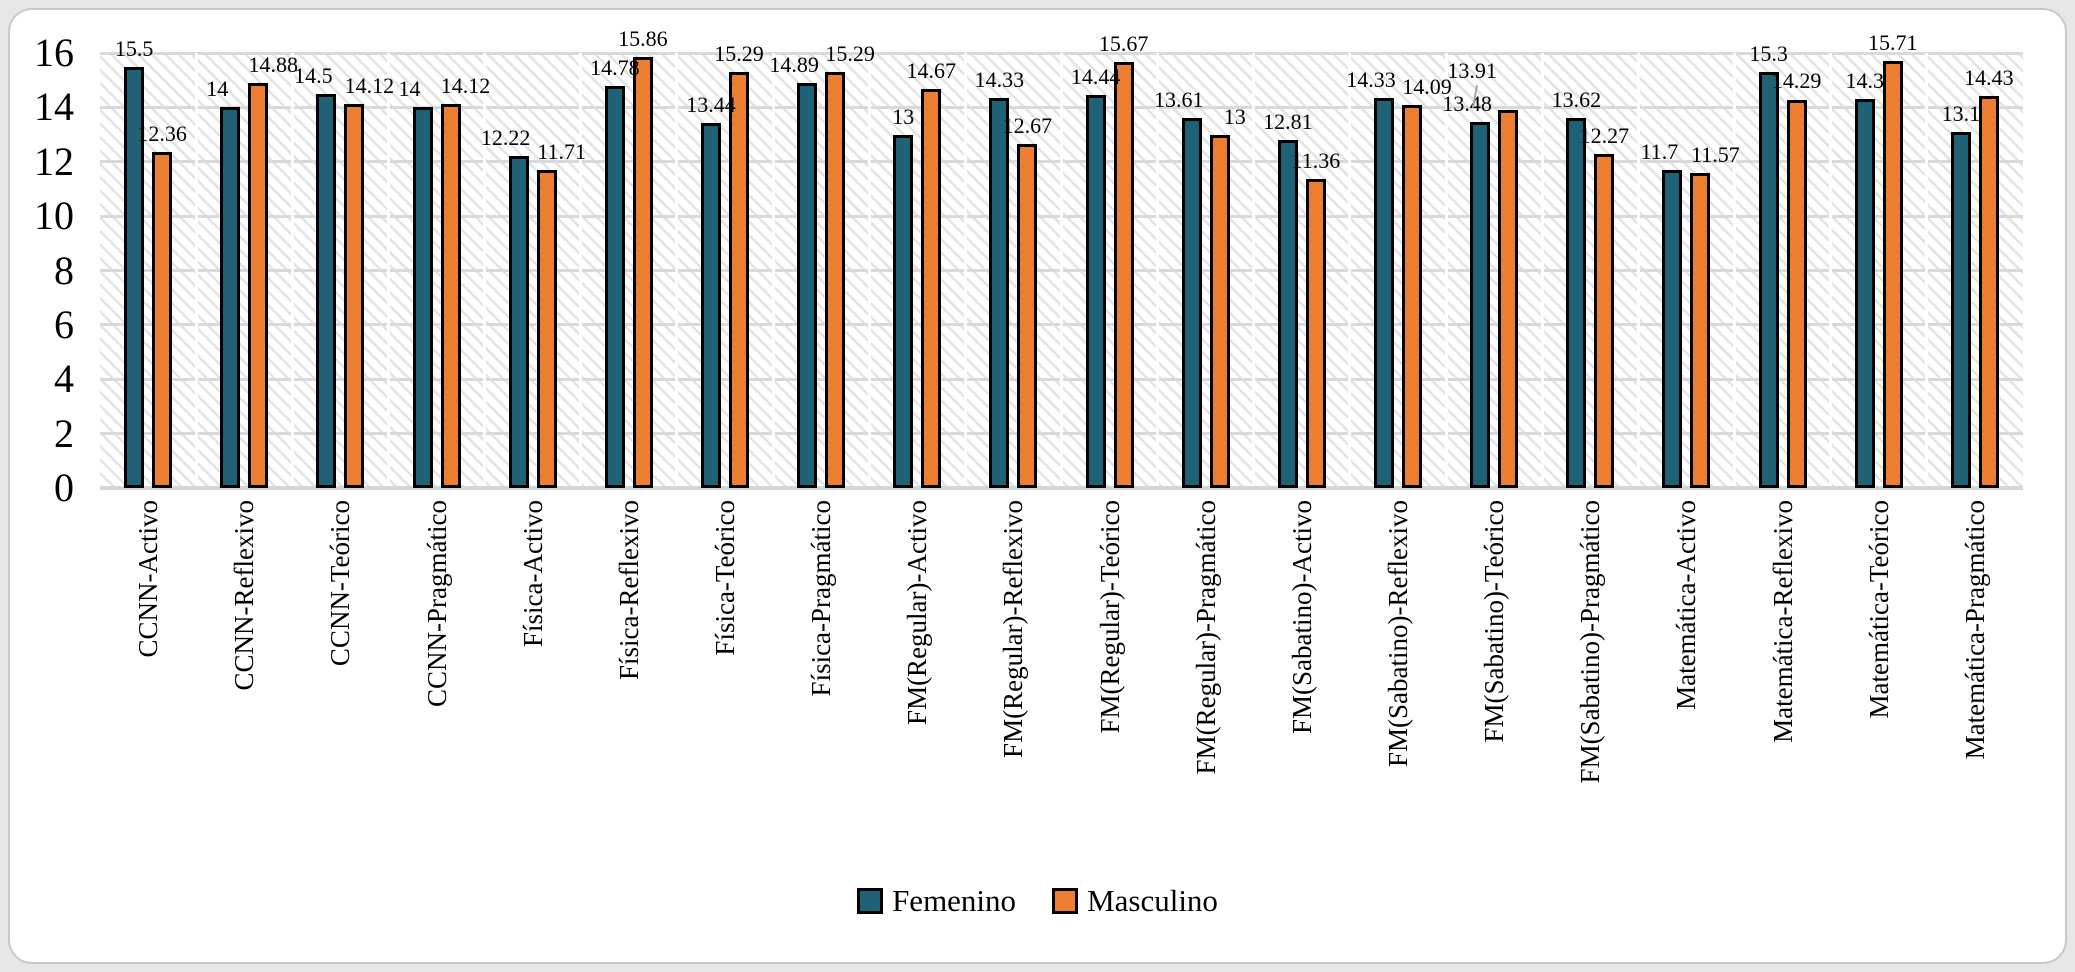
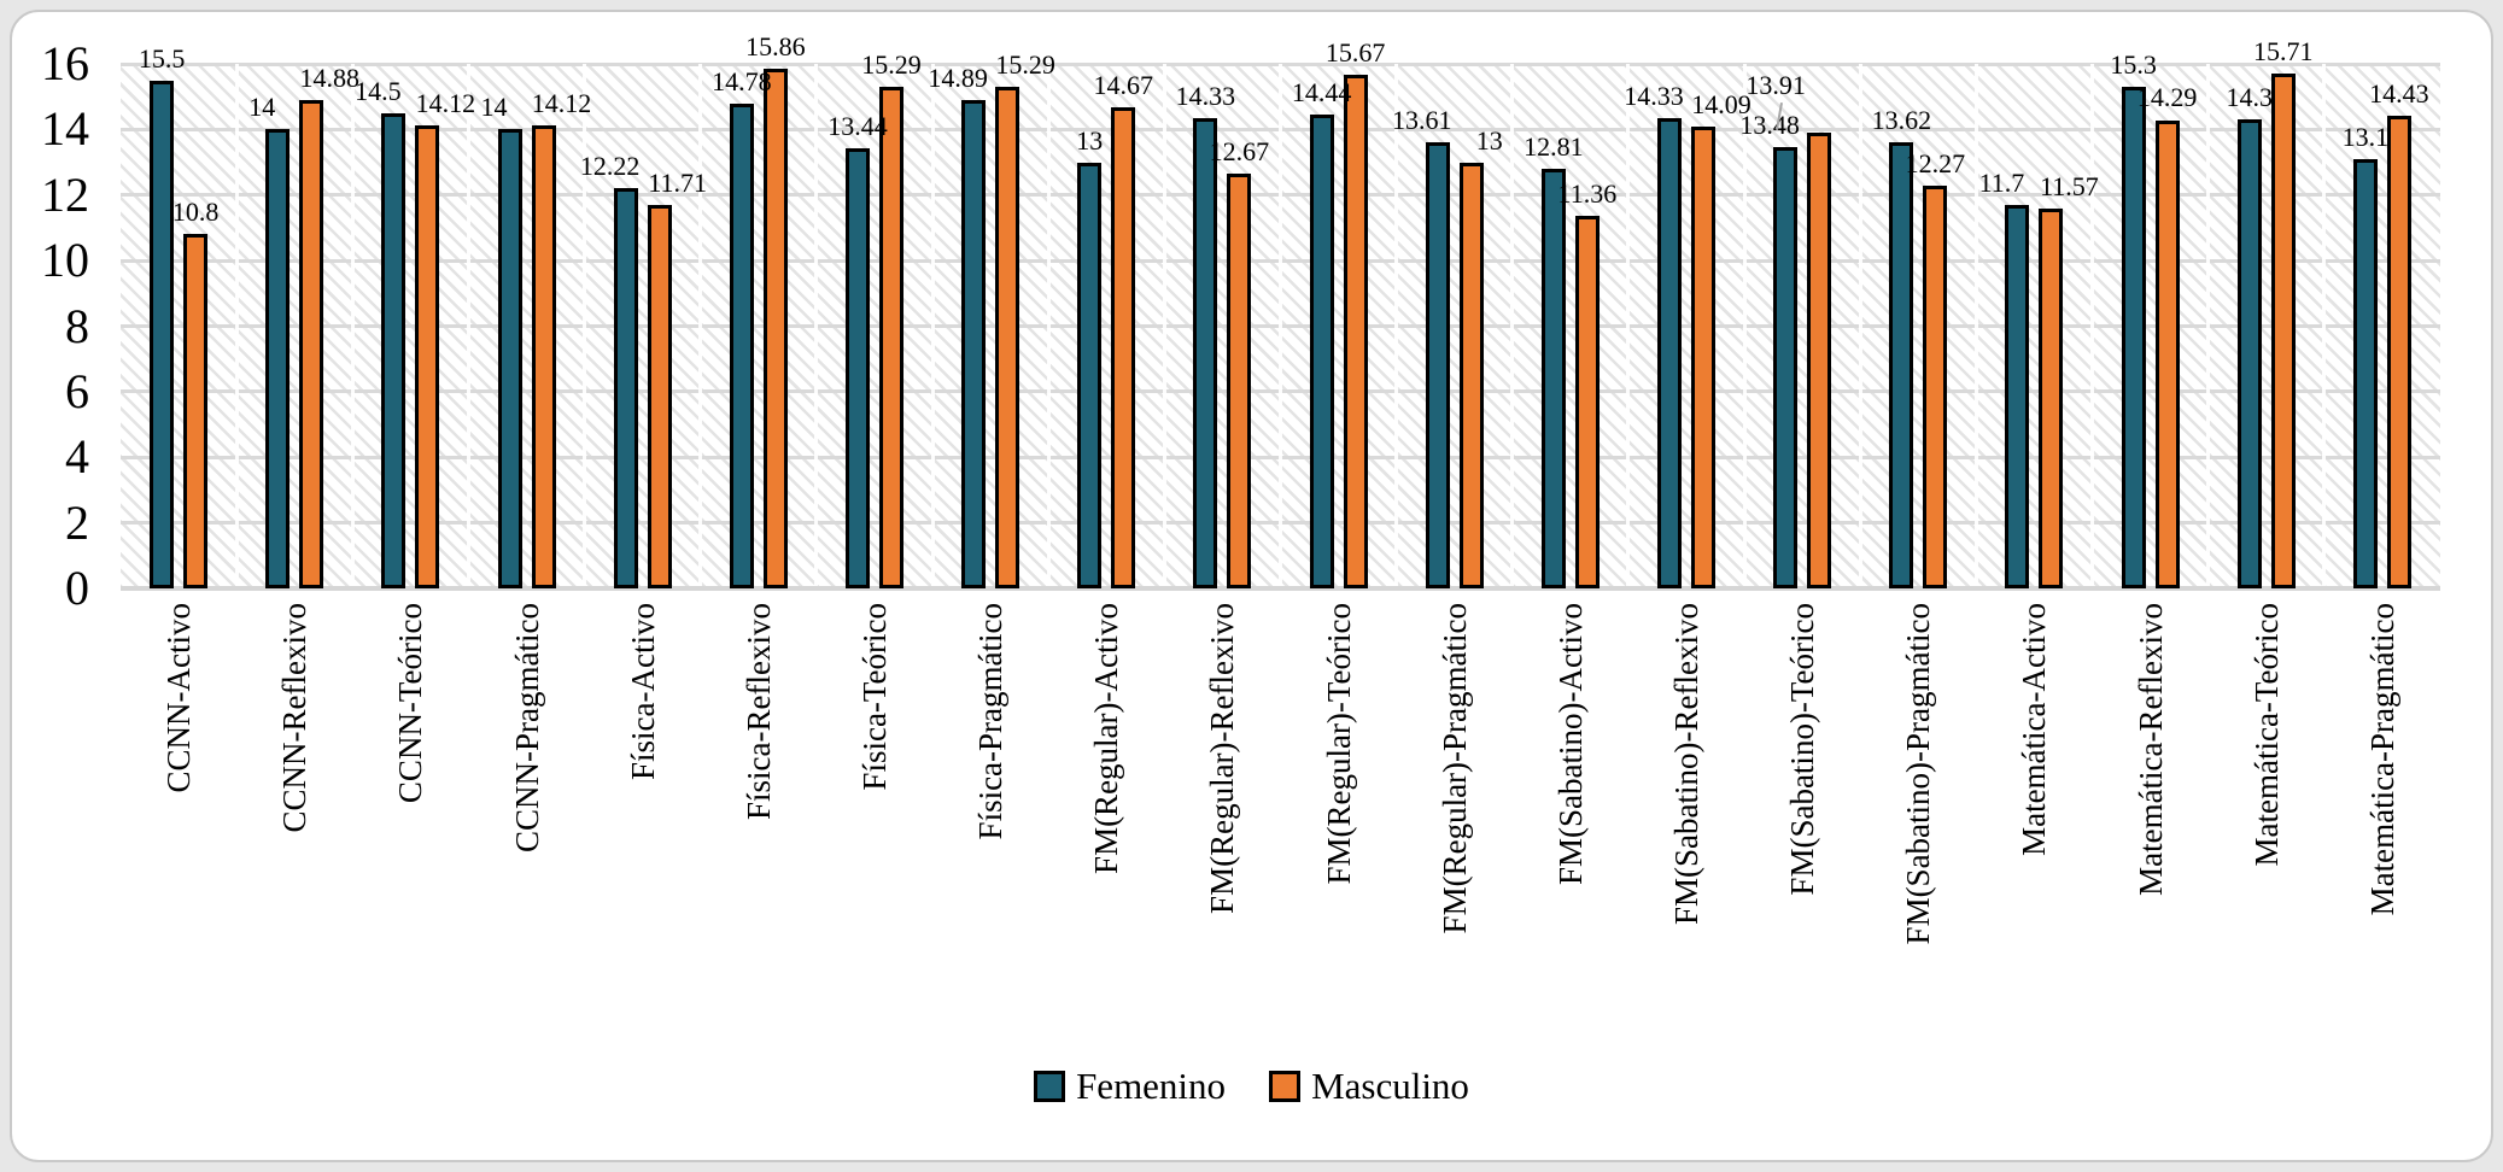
Masculino/CCNN-Activo: 12.36 -> 10.8
